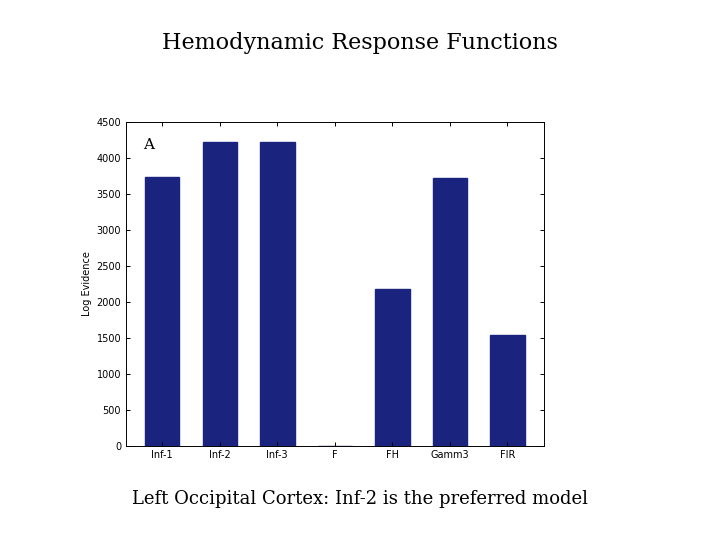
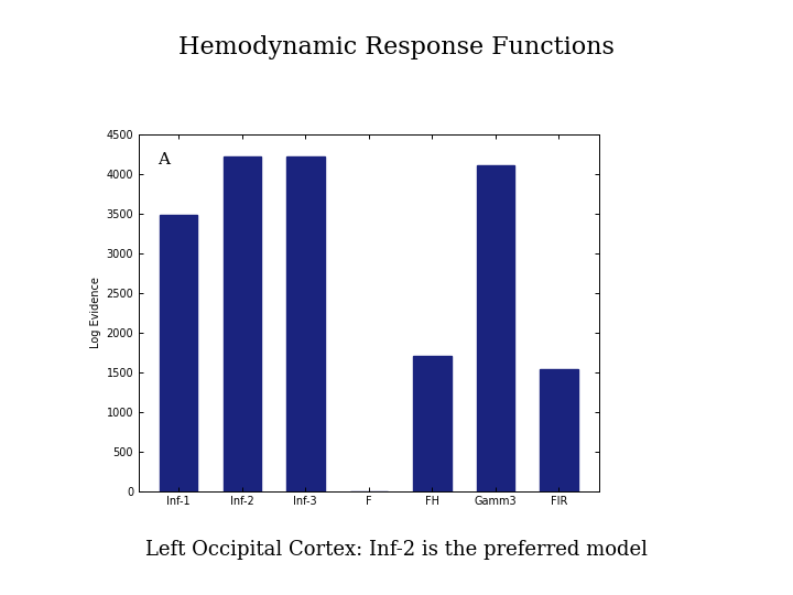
Inf-1: 3730 -> 3480
FH: 2180 -> 1700
Gamm3: 3720 -> 4100
